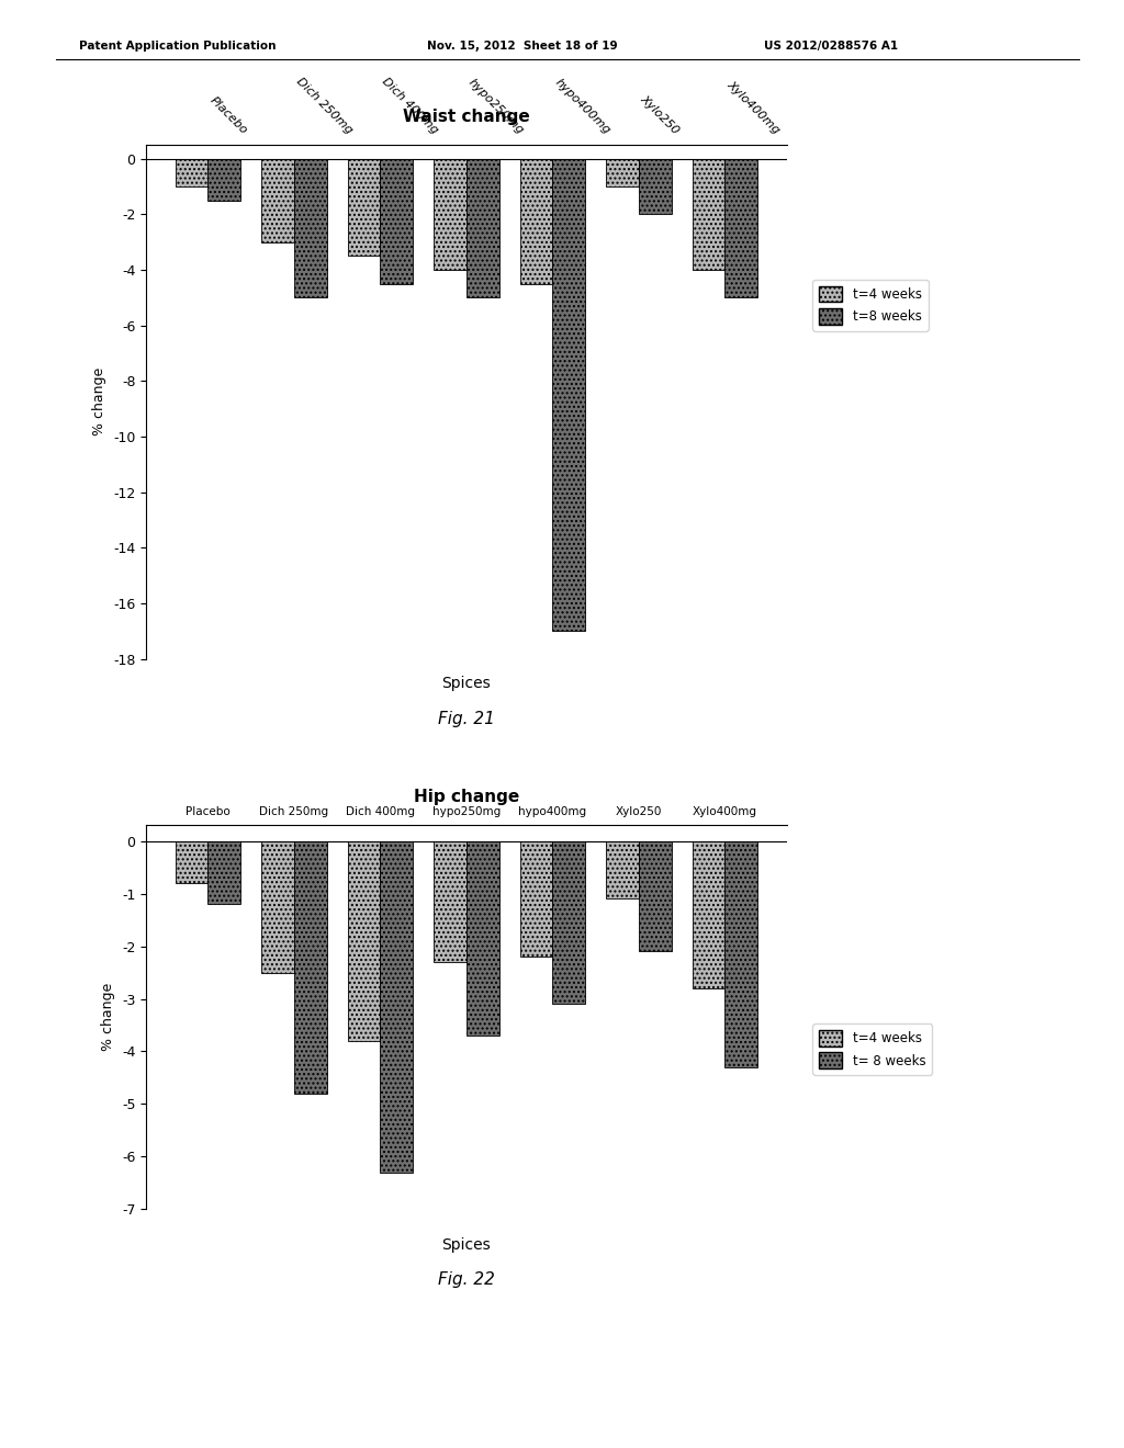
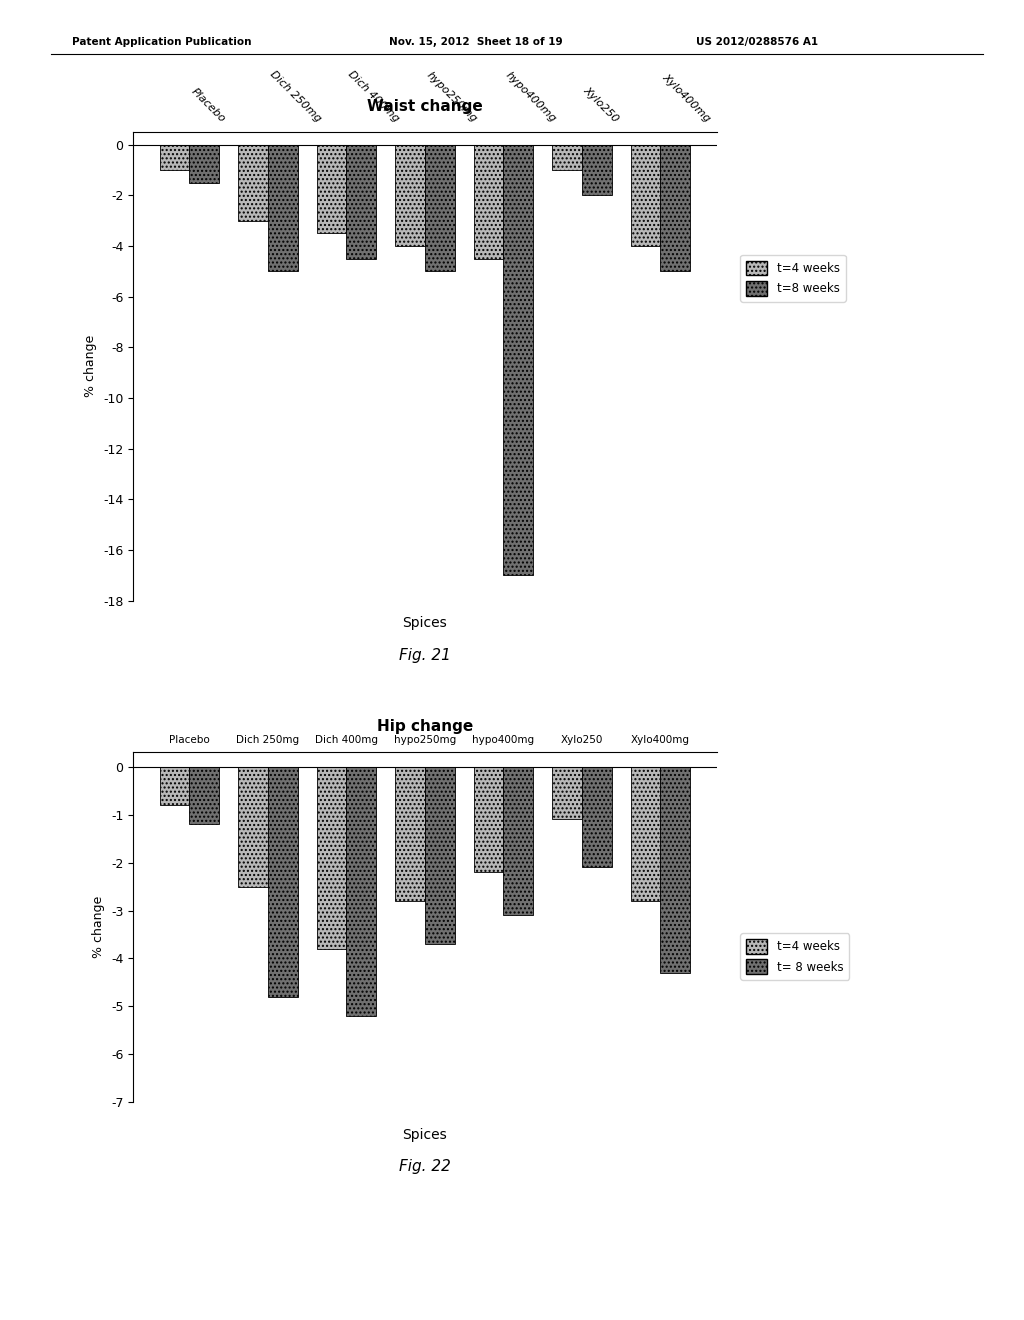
t= 8 weeks/Dich 400mg: -6.3 -> -5.2
t=4 weeks/hypo250mg: -2.3 -> -2.8
